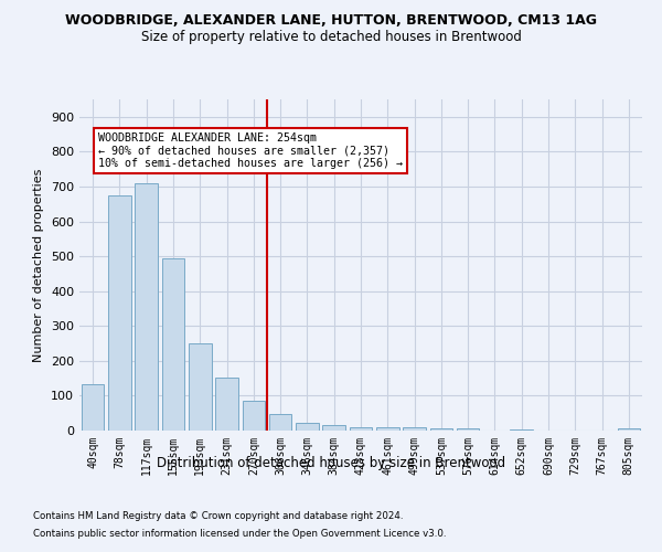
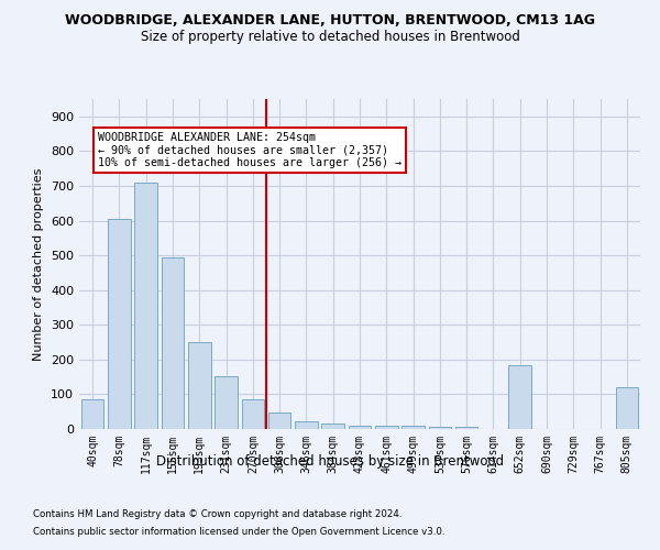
40sqm: 133 -> 85
78sqm: 675 -> 605
652sqm: 3 -> 185
805sqm: 6 -> 120
